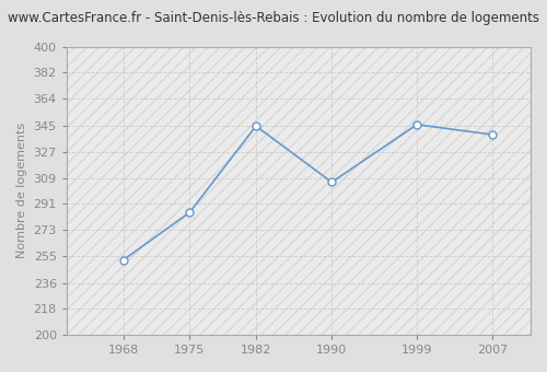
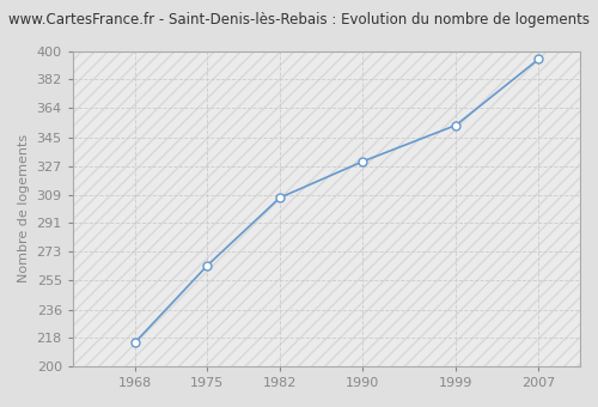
1968: 252 -> 215
1975: 285 -> 264
1982: 345 -> 307
1990: 306 -> 330
1999: 346 -> 353
2007: 339 -> 395
